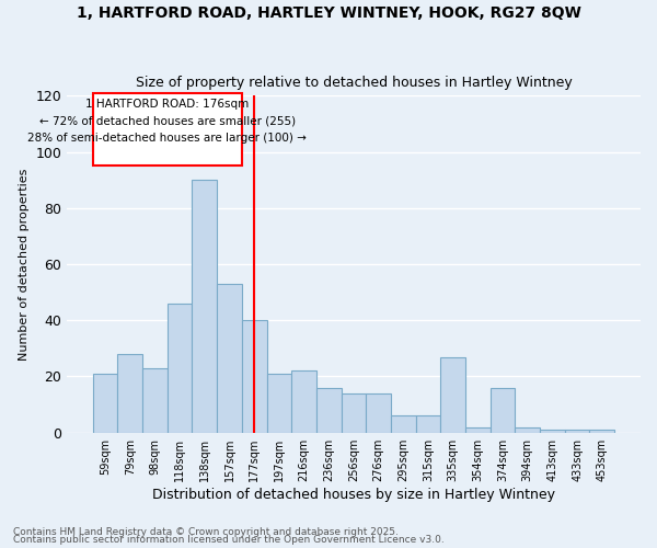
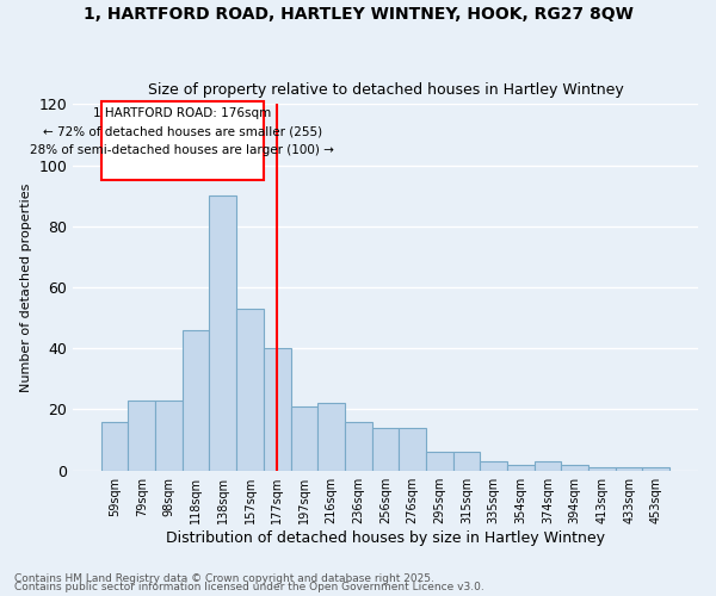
59sqm: 21 -> 16
79sqm: 28 -> 23
335sqm: 27 -> 3
374sqm: 16 -> 3
